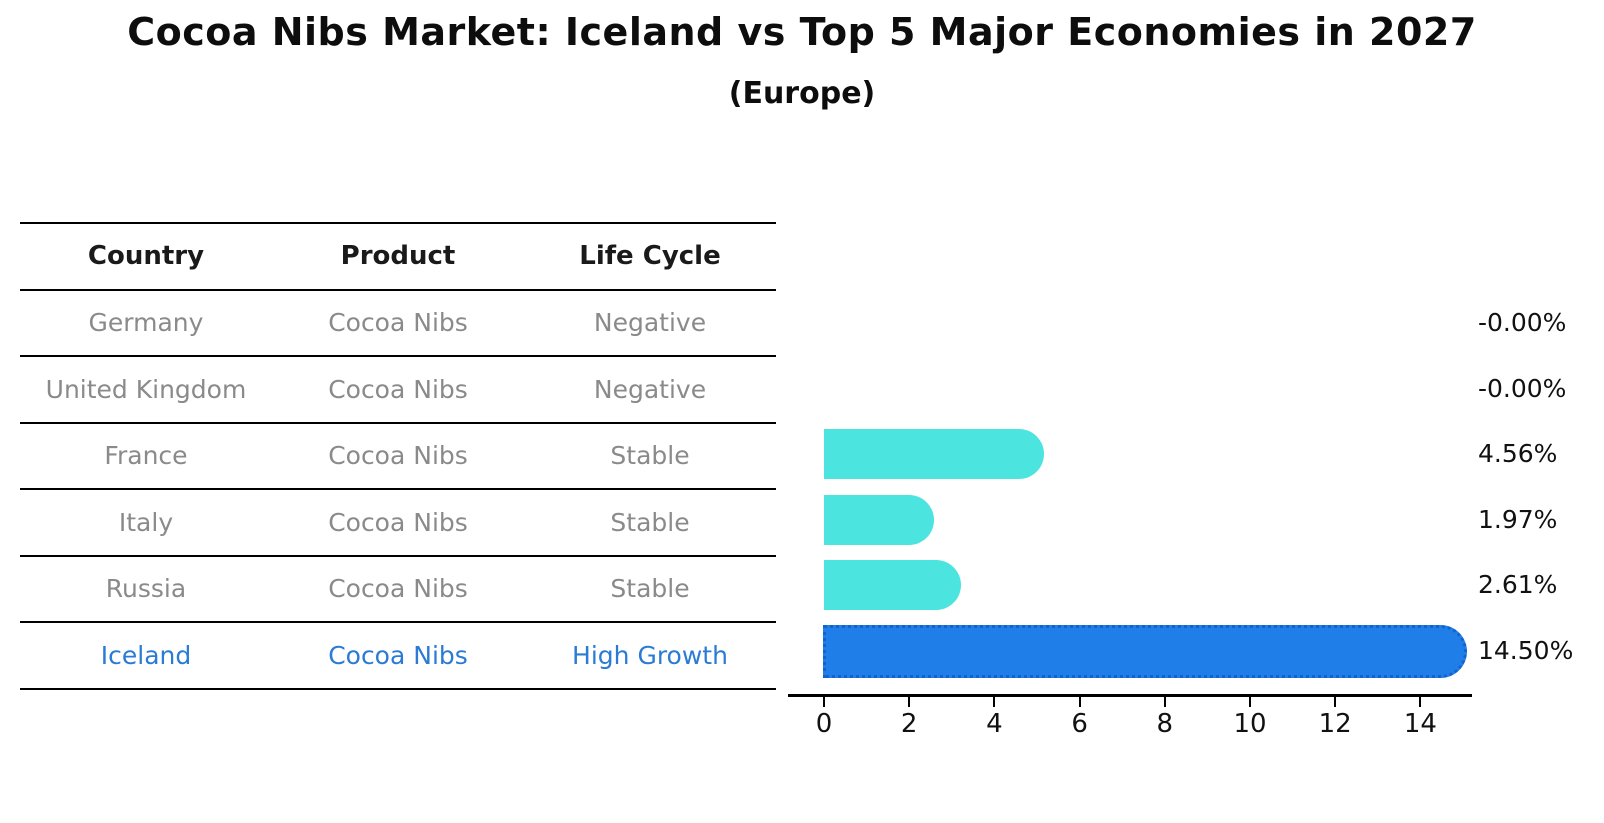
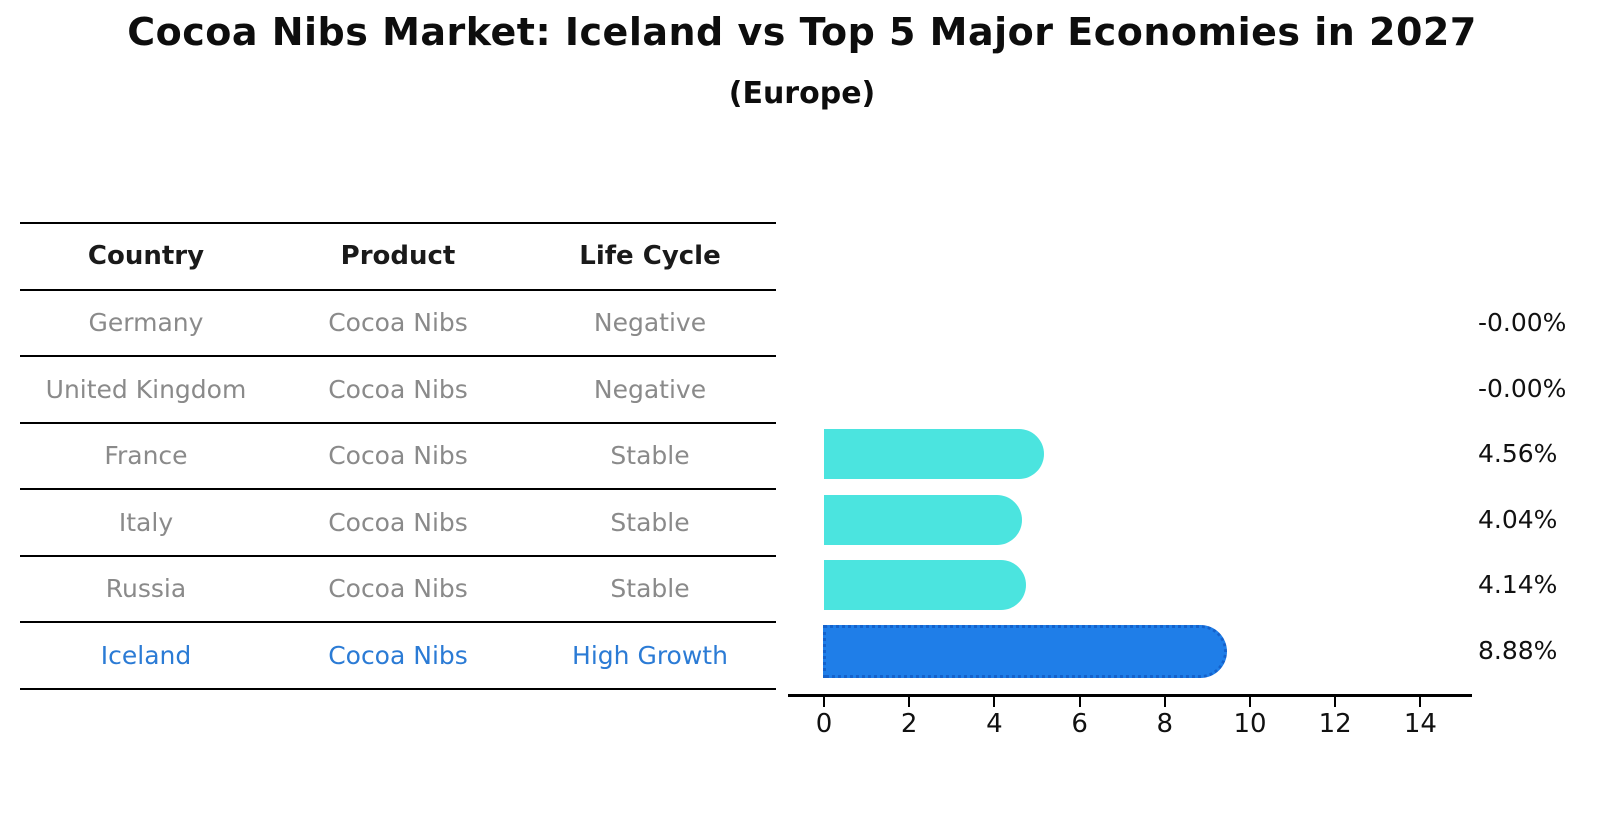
Italy: 1.97% -> 4.04%
Russia: 2.61% -> 4.14%
Iceland: 14.50% -> 8.88%
